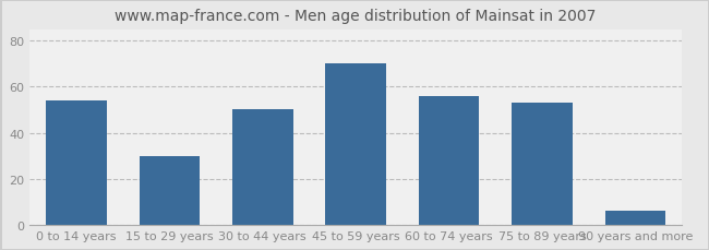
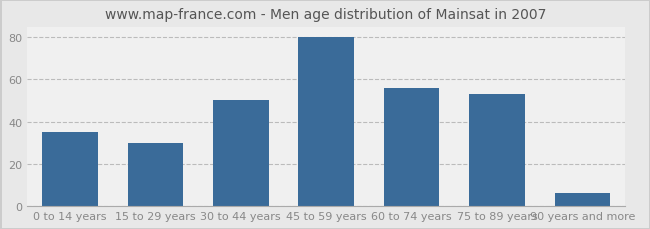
0 to 14 years: 54 -> 35
45 to 59 years: 70 -> 80
